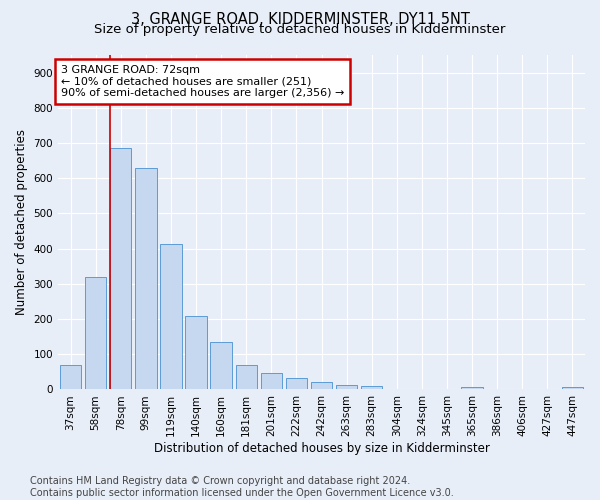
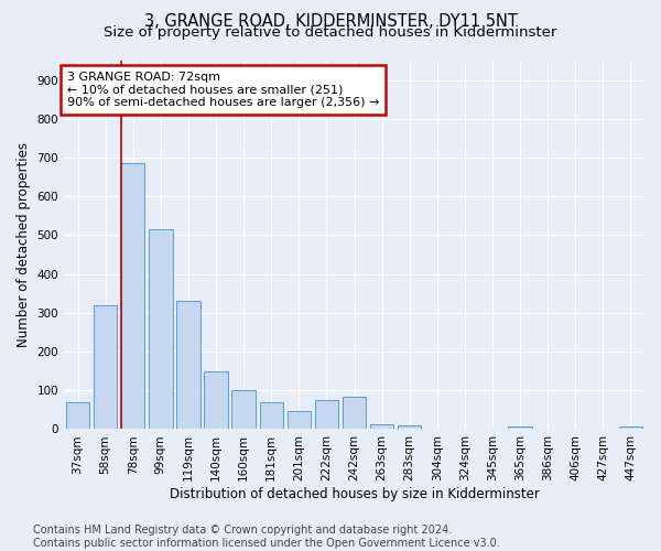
99sqm: 628 -> 515
119sqm: 412 -> 330
140sqm: 208 -> 150
160sqm: 136 -> 100
222sqm: 33 -> 75
242sqm: 22 -> 85
